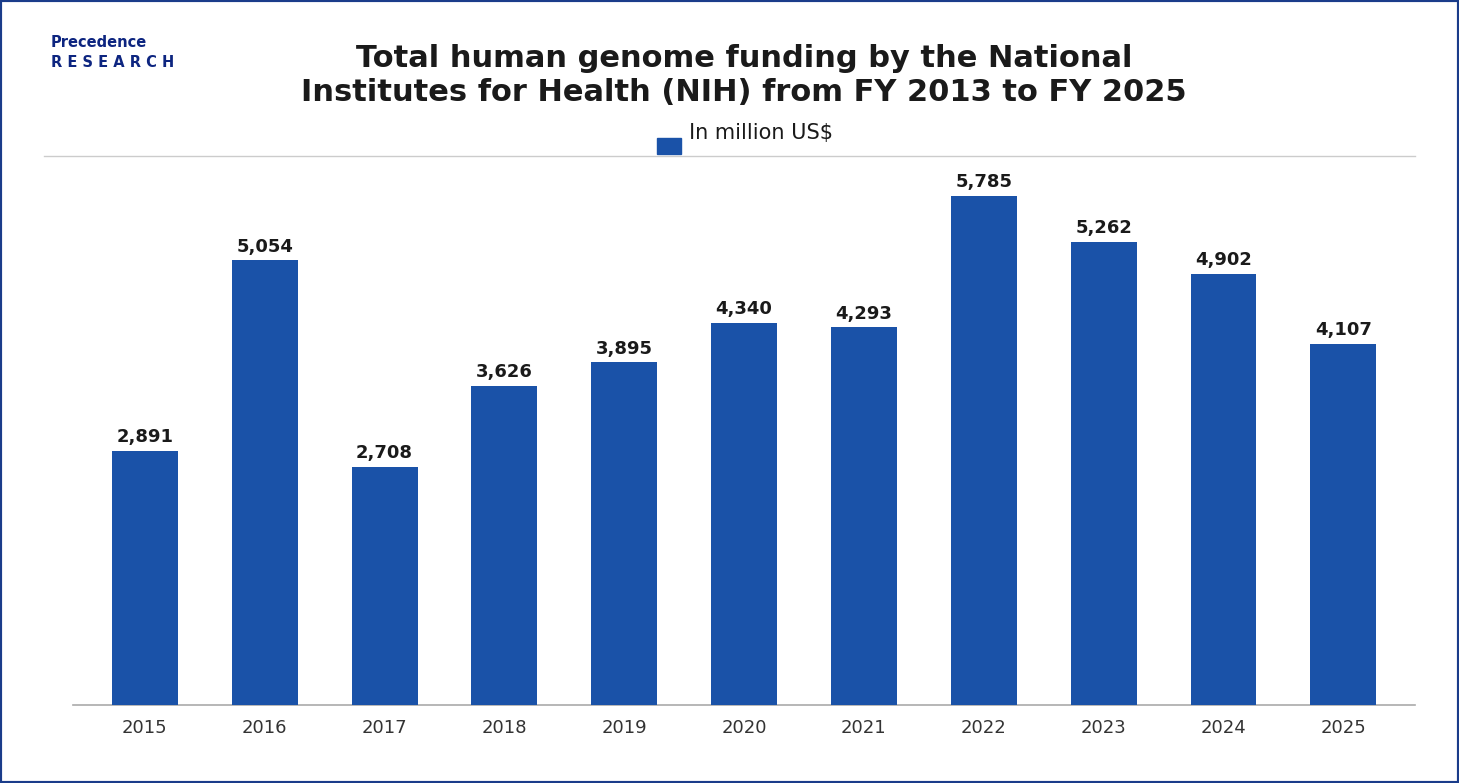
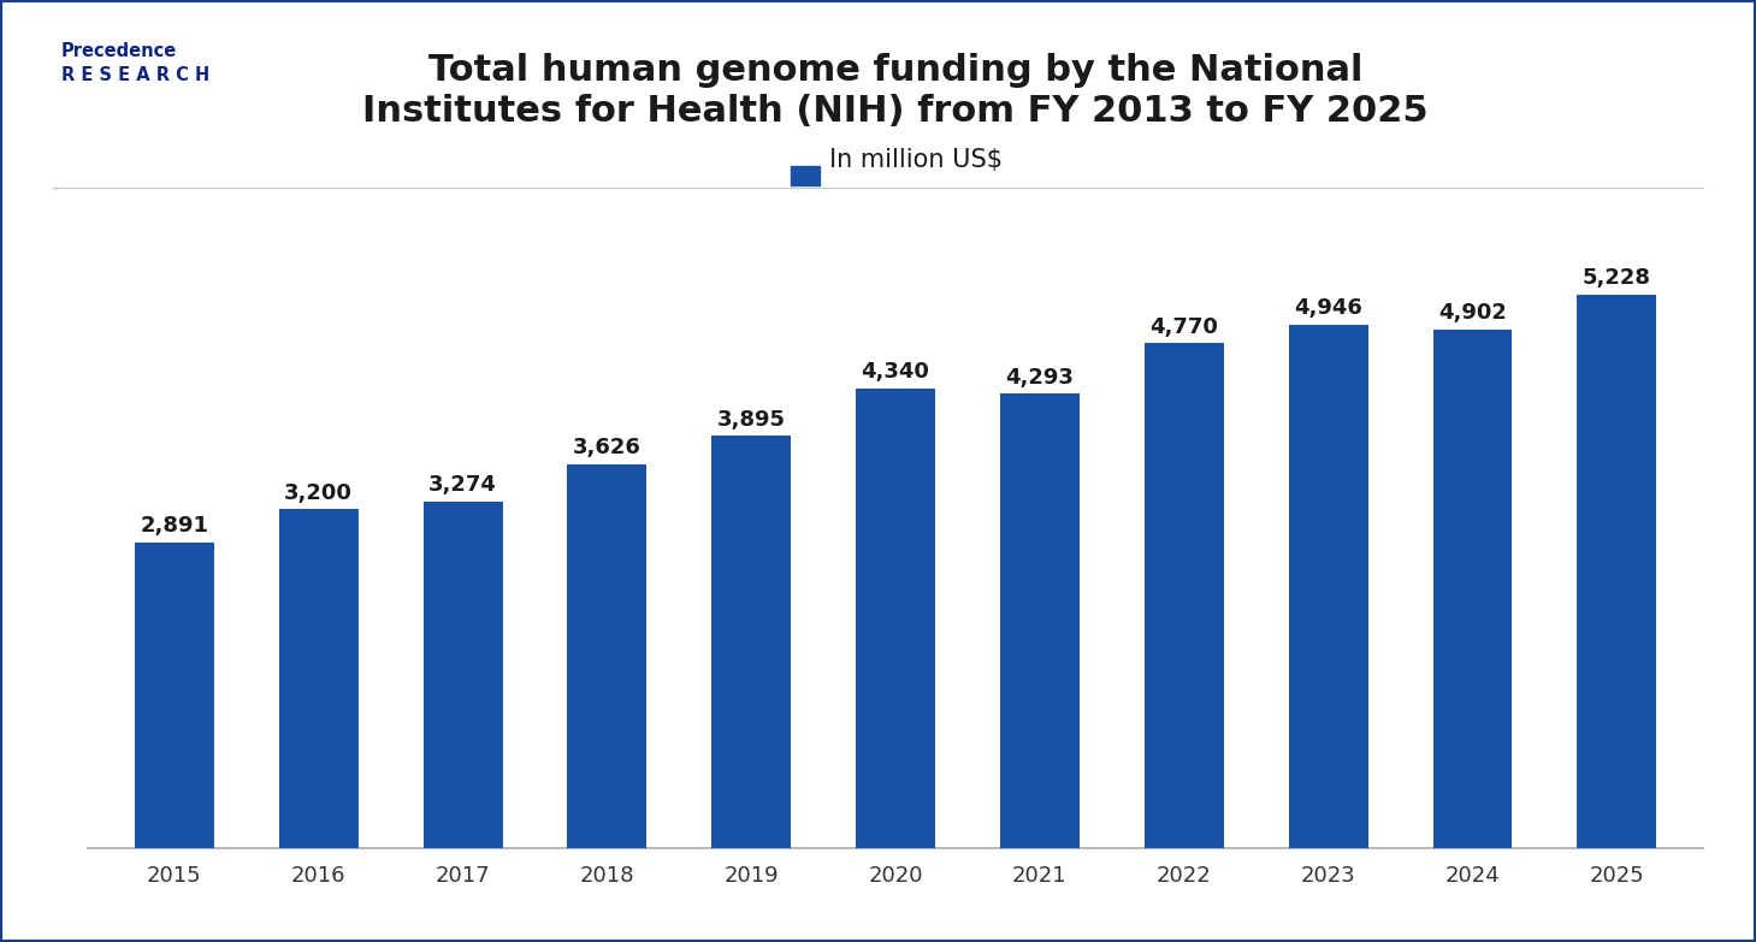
2016: 5,054 -> 3,200
2017: 2,708 -> 3,274
2022: 5,785 -> 4,770
2023: 5,262 -> 4,946
2025: 4,107 -> 5,228
